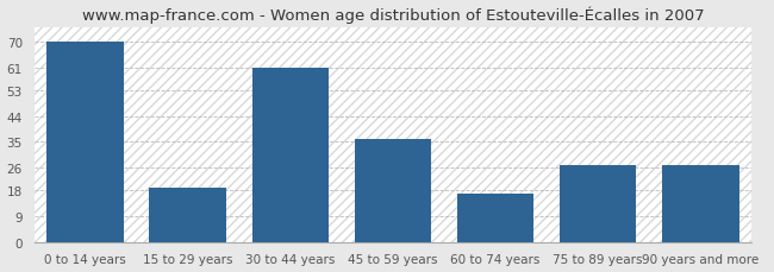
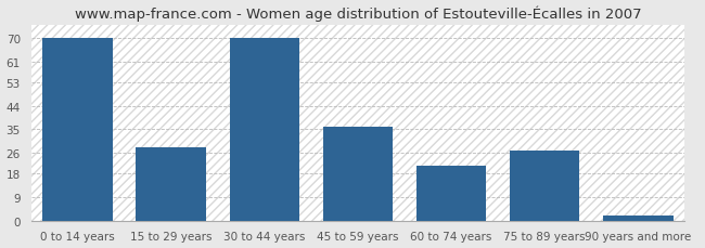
15 to 29 years: 19 -> 28
30 to 44 years: 61 -> 70
60 to 74 years: 17 -> 21
90 years and more: 27 -> 2
